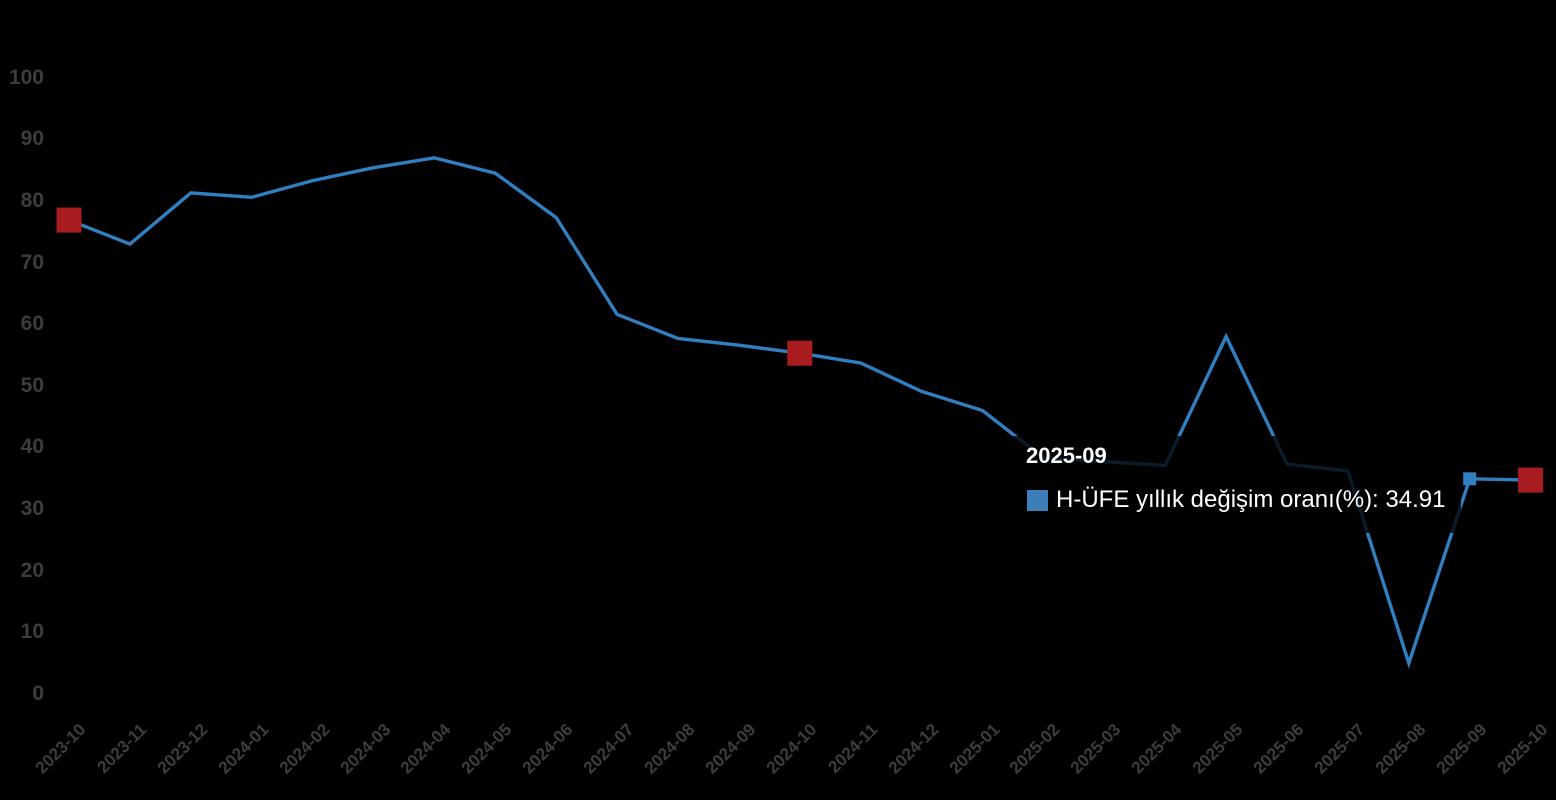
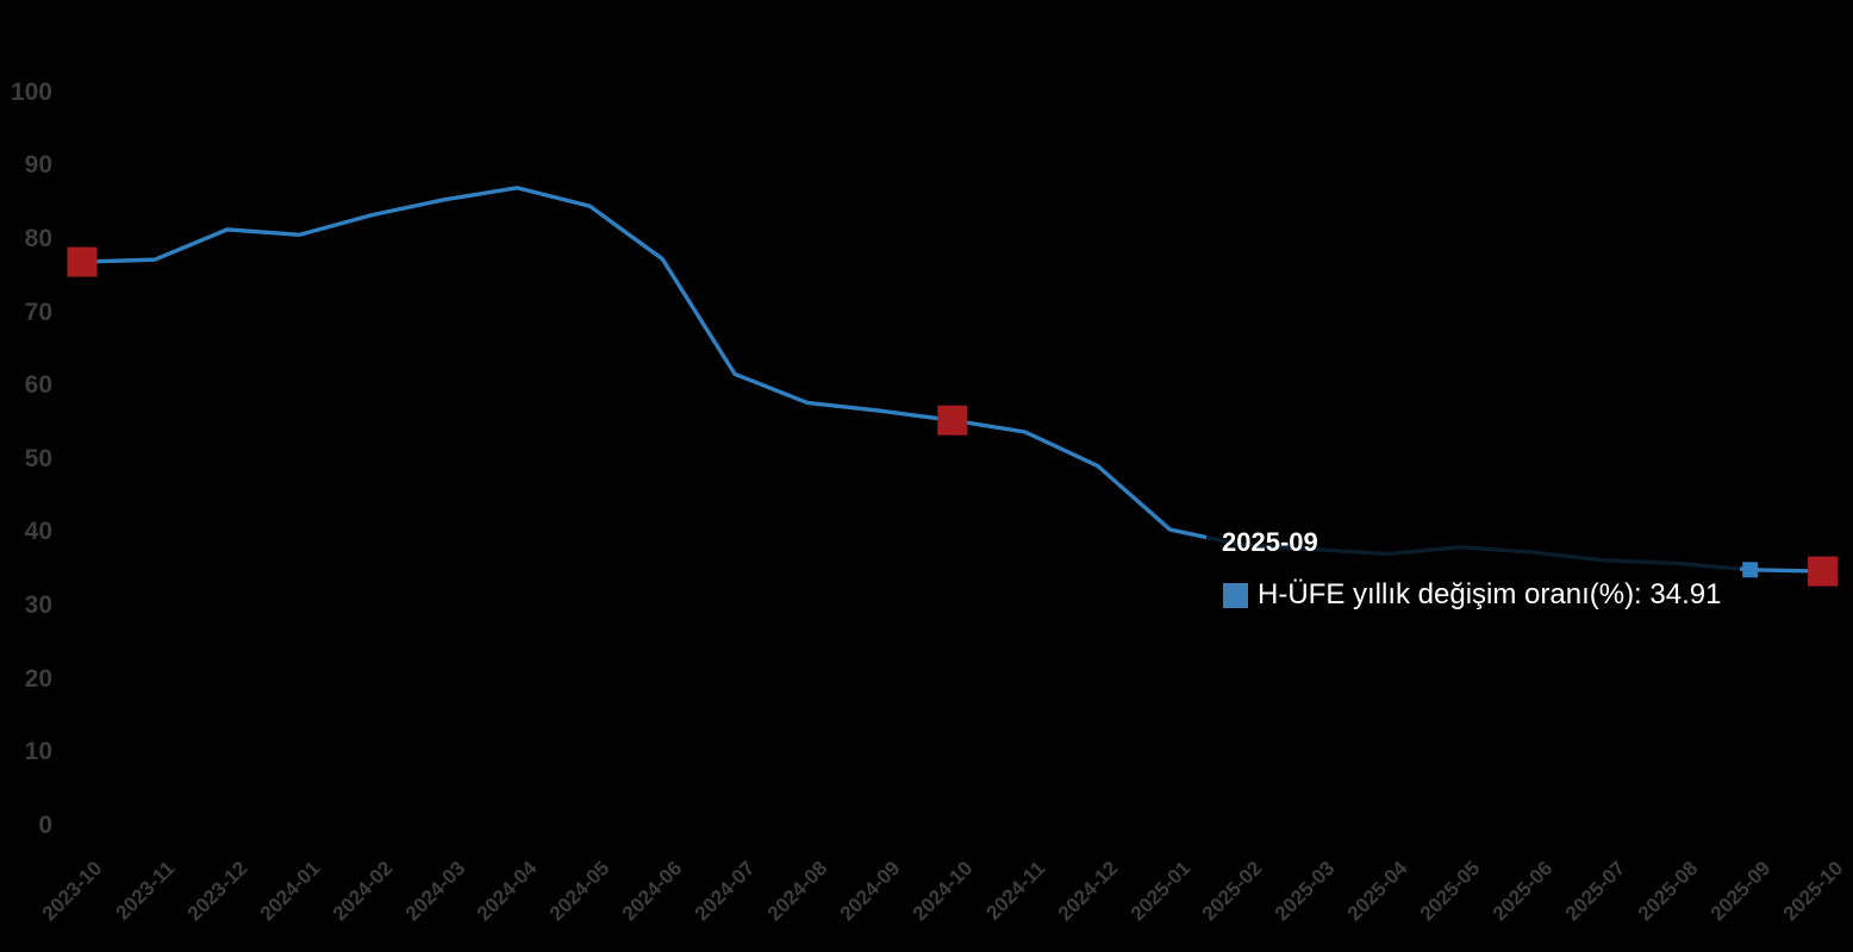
2023-11: 73 -> 77
2025-01: 46 -> 40
2025-05: 58 -> 38
2025-08: 5 -> 36
